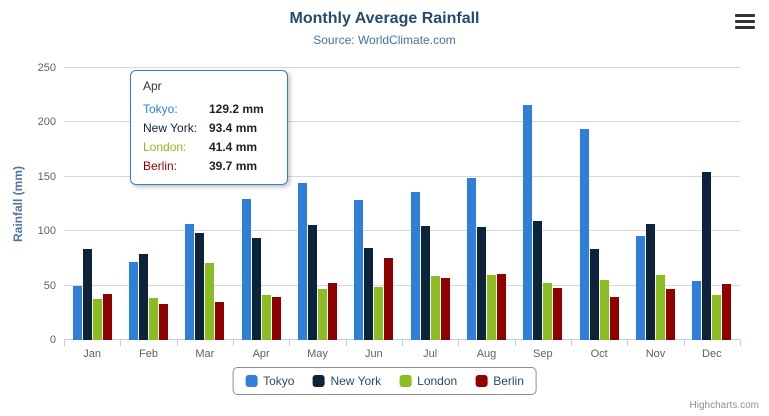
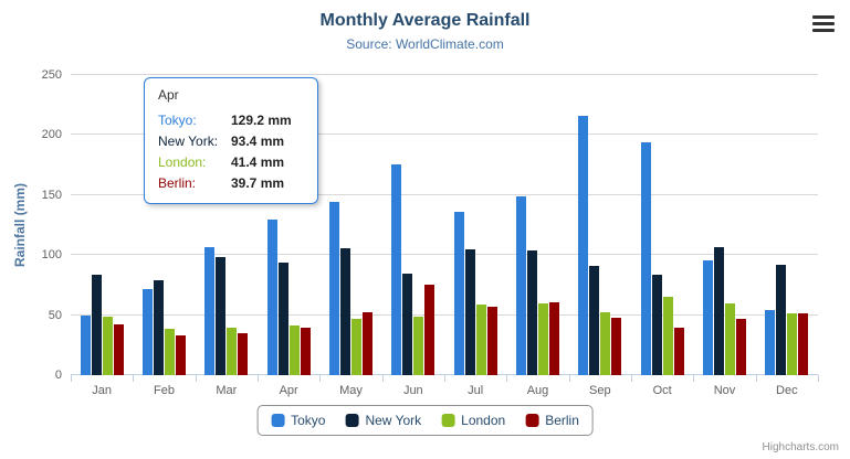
London/Jan: 38 -> 49
London/Mar: 71 -> 39
Tokyo/Jun: 129 -> 176
New York/Sep: 109 -> 91
London/Oct: 55 -> 65
New York/Dec: 154 -> 92
London/Dec: 41 -> 51
